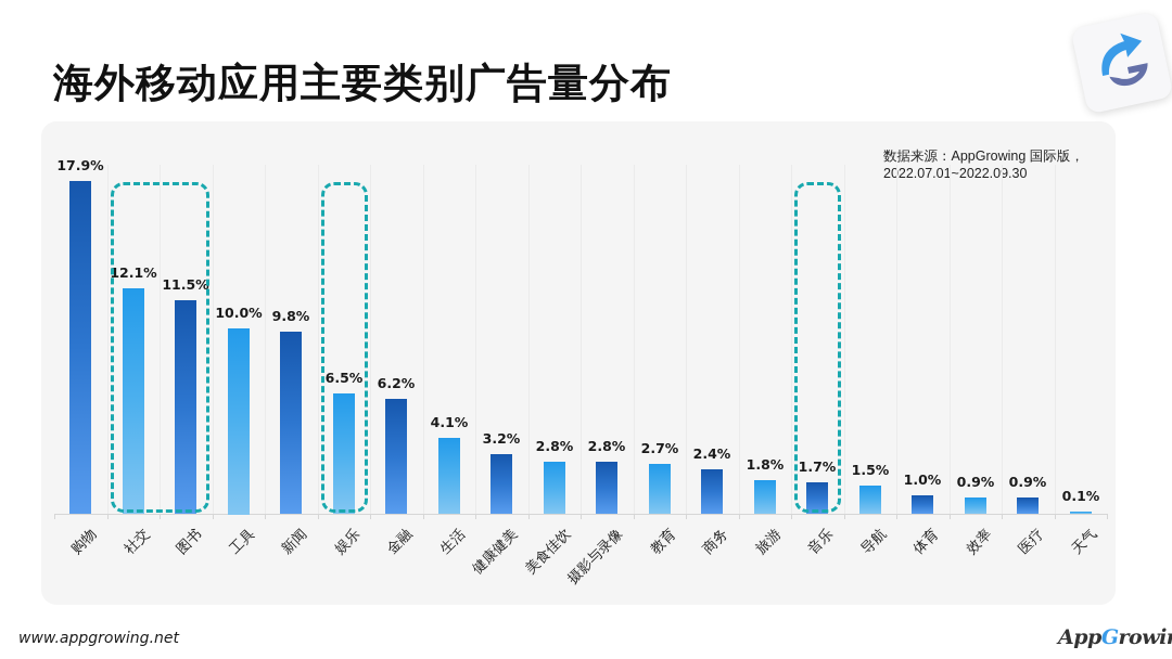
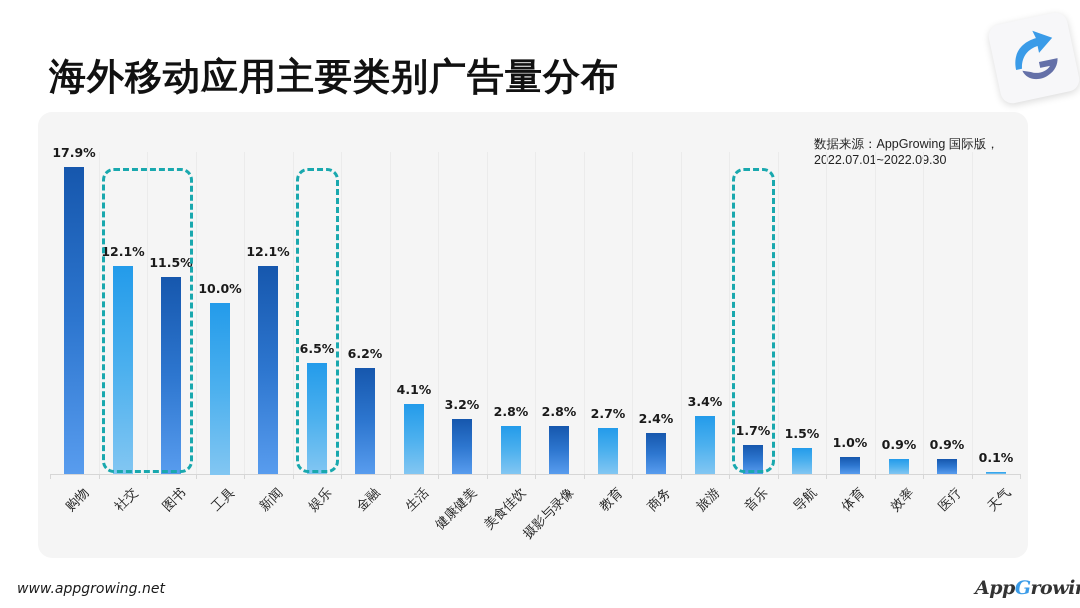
新闻: 9.8% -> 12.1%
旅游: 1.8% -> 3.4%
